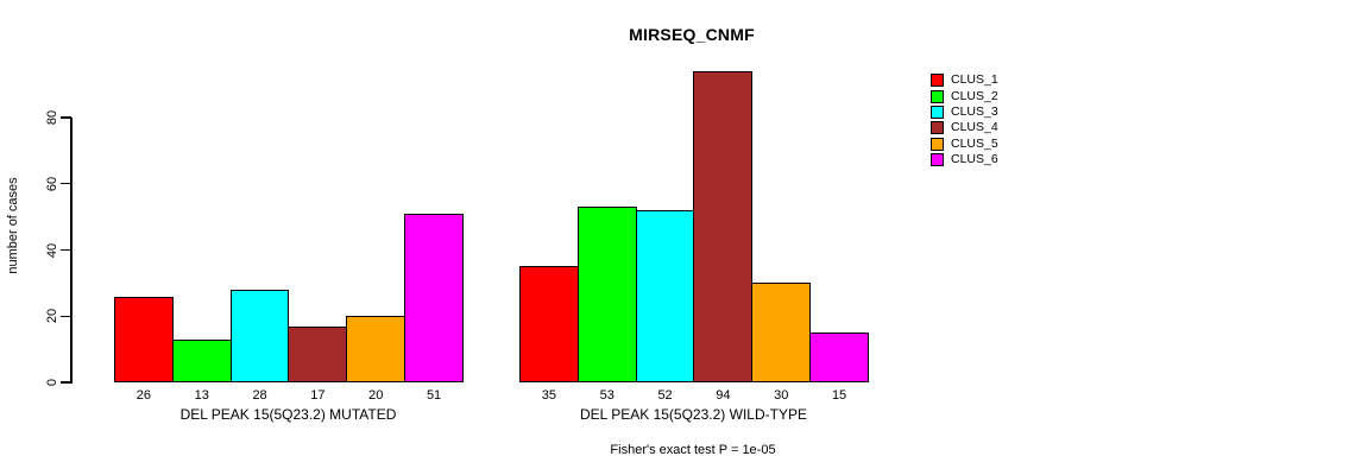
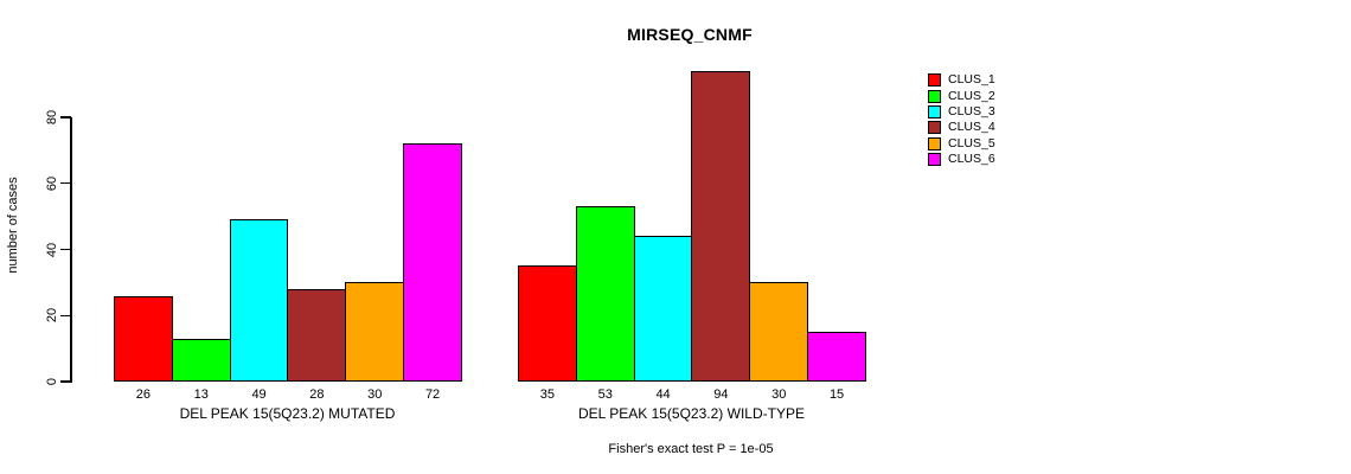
CLUS_3/DEL PEAK 15(5Q23.2) MUTATED: 28 -> 49
CLUS_4/DEL PEAK 15(5Q23.2) MUTATED: 17 -> 28
CLUS_5/DEL PEAK 15(5Q23.2) MUTATED: 20 -> 30
CLUS_6/DEL PEAK 15(5Q23.2) MUTATED: 51 -> 72
CLUS_3/DEL PEAK 15(5Q23.2) WILD-TYPE: 52 -> 44
